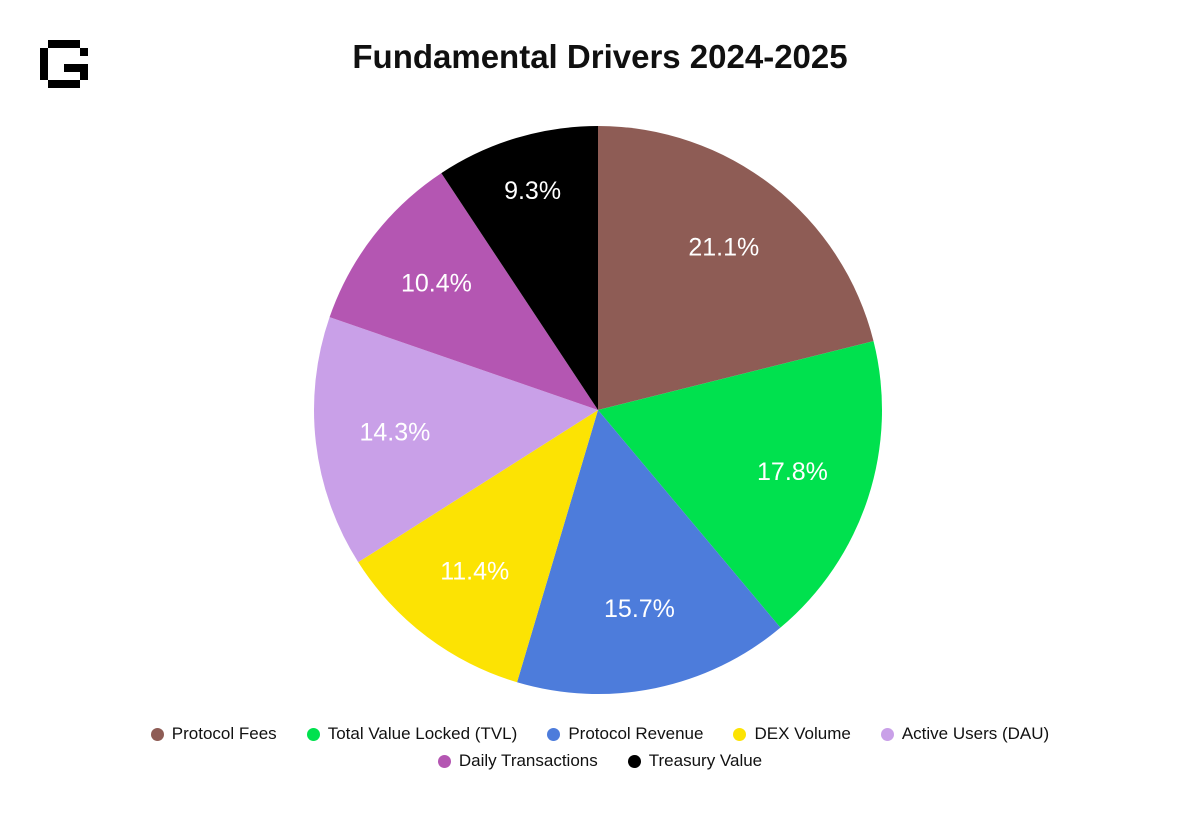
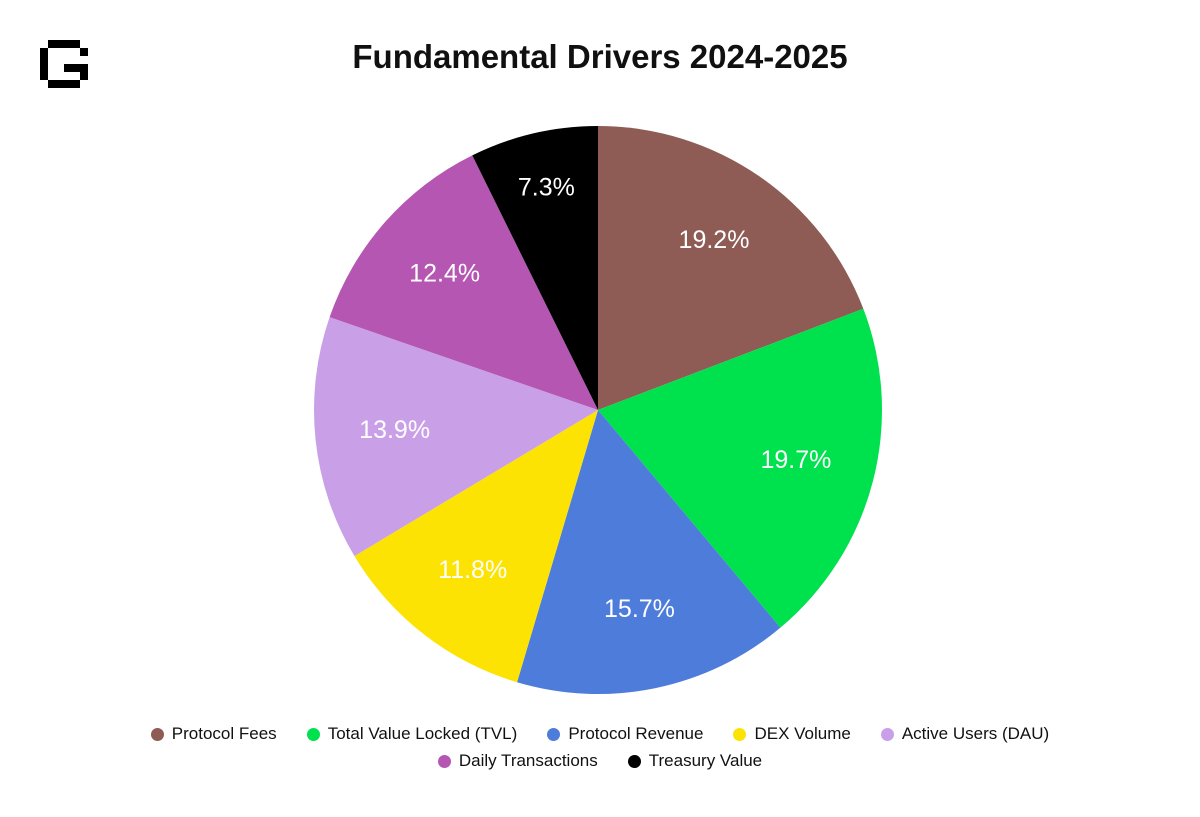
Protocol Fees: 21.1% -> 19.2%
Total Value Locked (TVL): 17.8% -> 19.7%
DEX Volume: 11.4% -> 11.8%
Active Users (DAU): 14.3% -> 13.9%
Daily Transactions: 10.4% -> 12.4%
Treasury Value: 9.3% -> 7.3%
